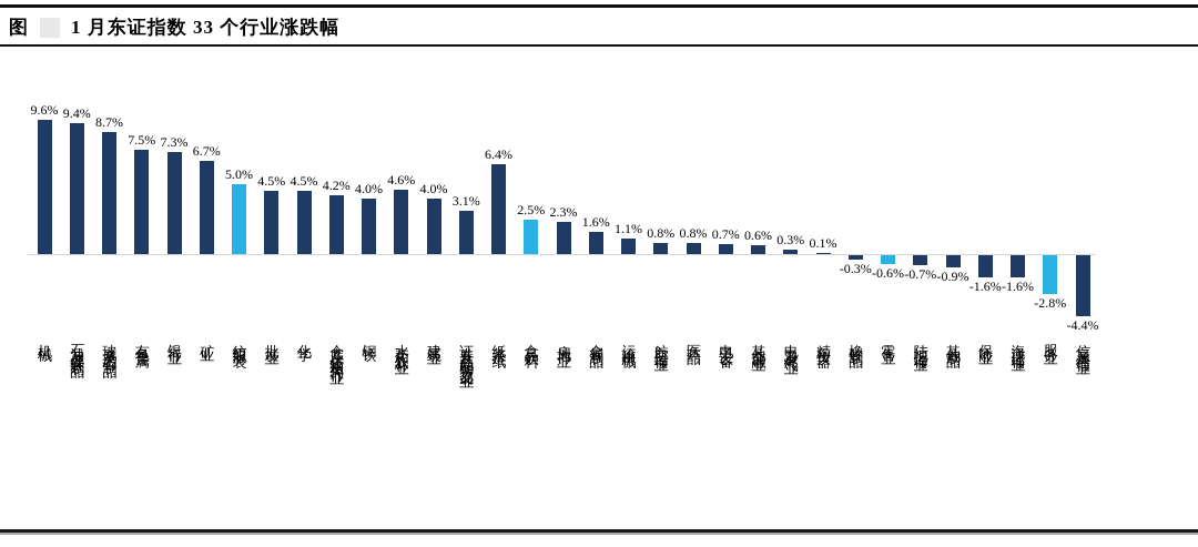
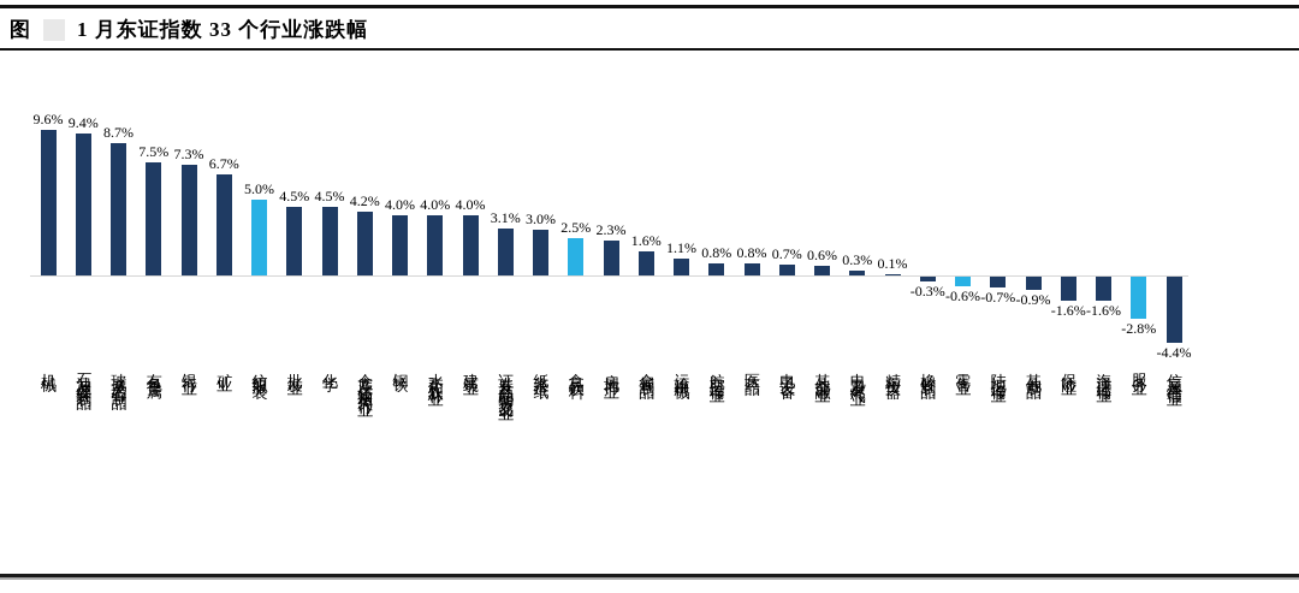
水产和农林业: 4.6% -> 4.0%
纸浆造纸: 6.4% -> 3.0%
